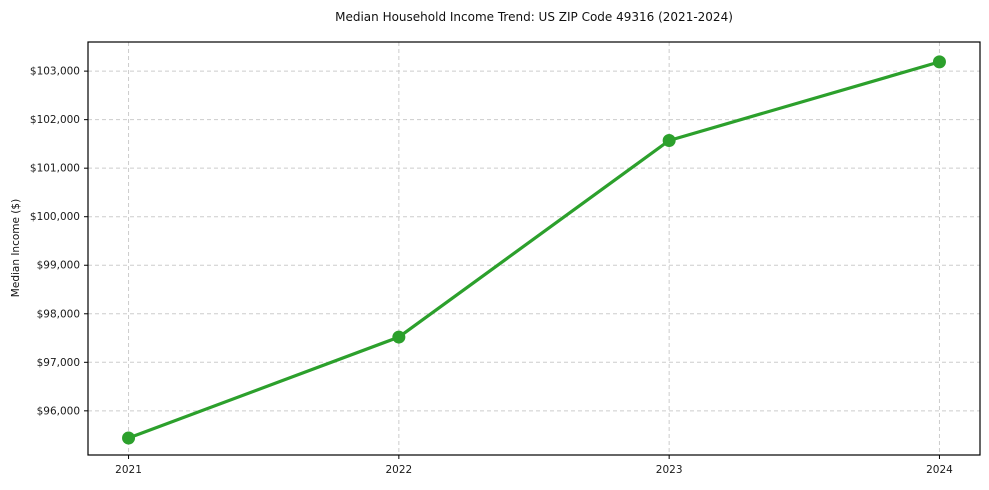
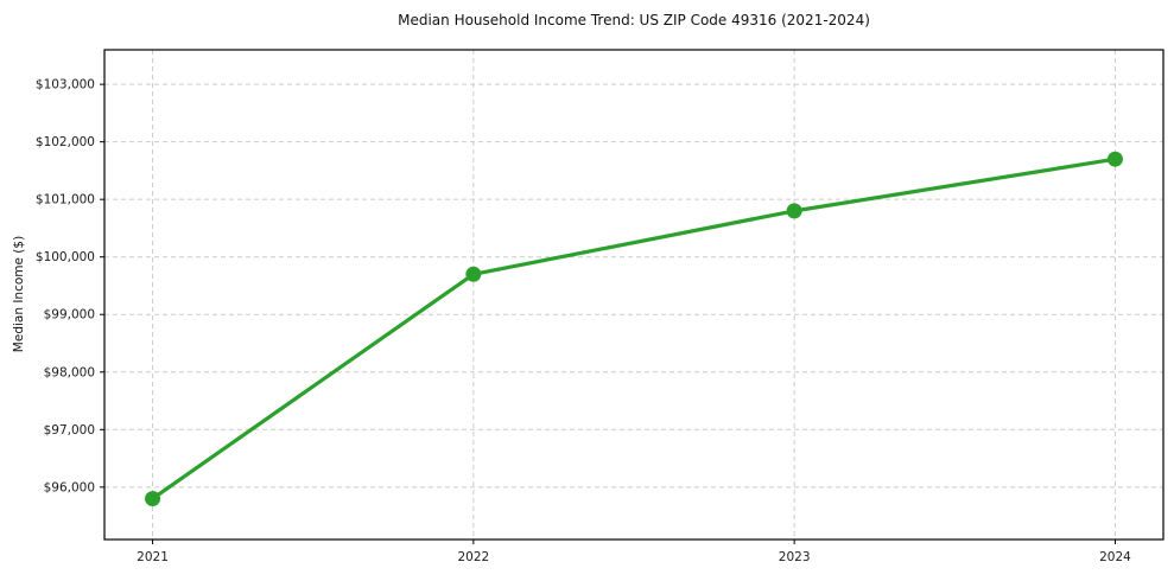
2021: $95400 -> $95800
2022: $97500 -> $99700
2023: $101600 -> $100800
2024: $103200 -> $101700
